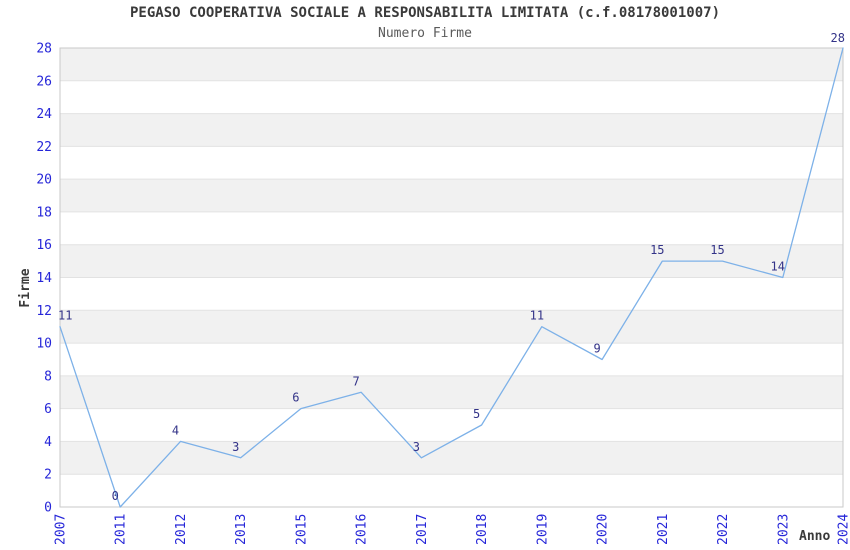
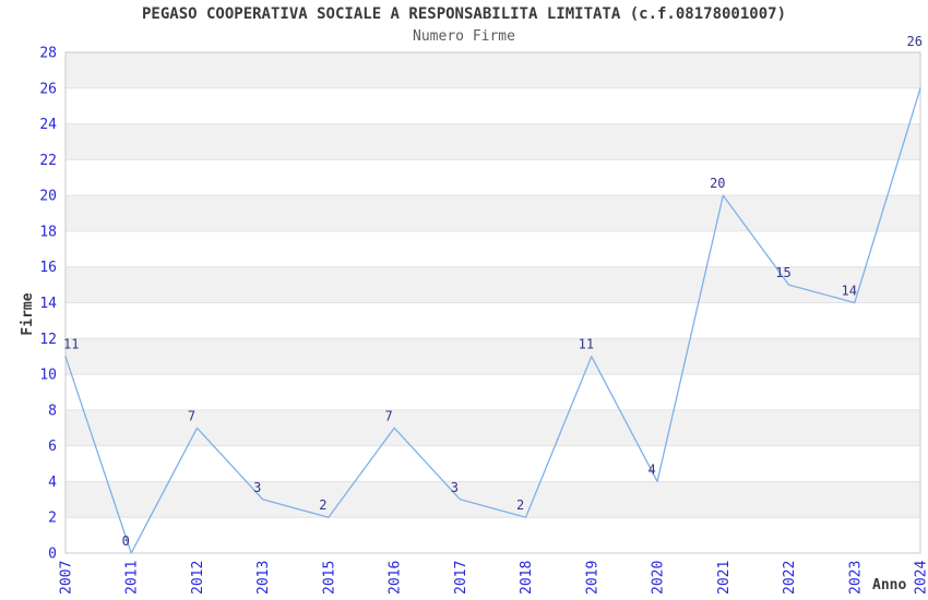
2012: 4 -> 7
2015: 6 -> 2
2018: 5 -> 2
2020: 9 -> 4
2021: 15 -> 20
2024: 28 -> 26
